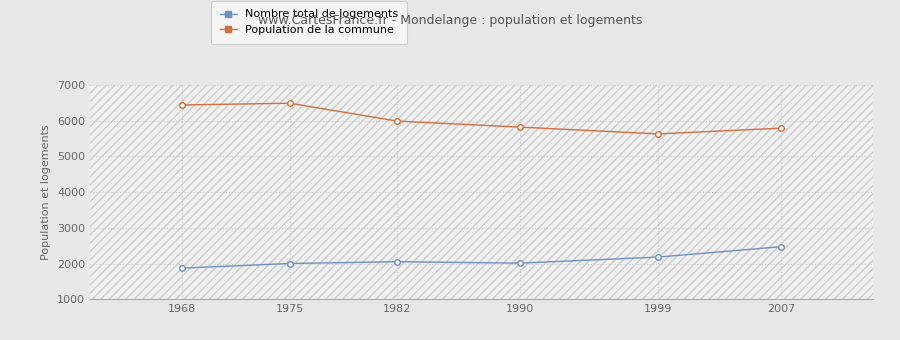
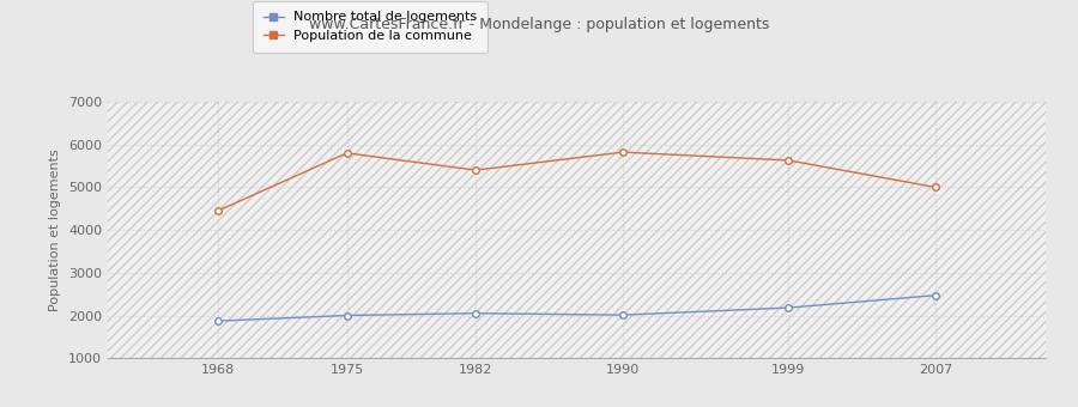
Population de la commune/1968: 6440 -> 4450
Population de la commune/1975: 6490 -> 5800
Population de la commune/1982: 5990 -> 5400
Population de la commune/2007: 5790 -> 5000
